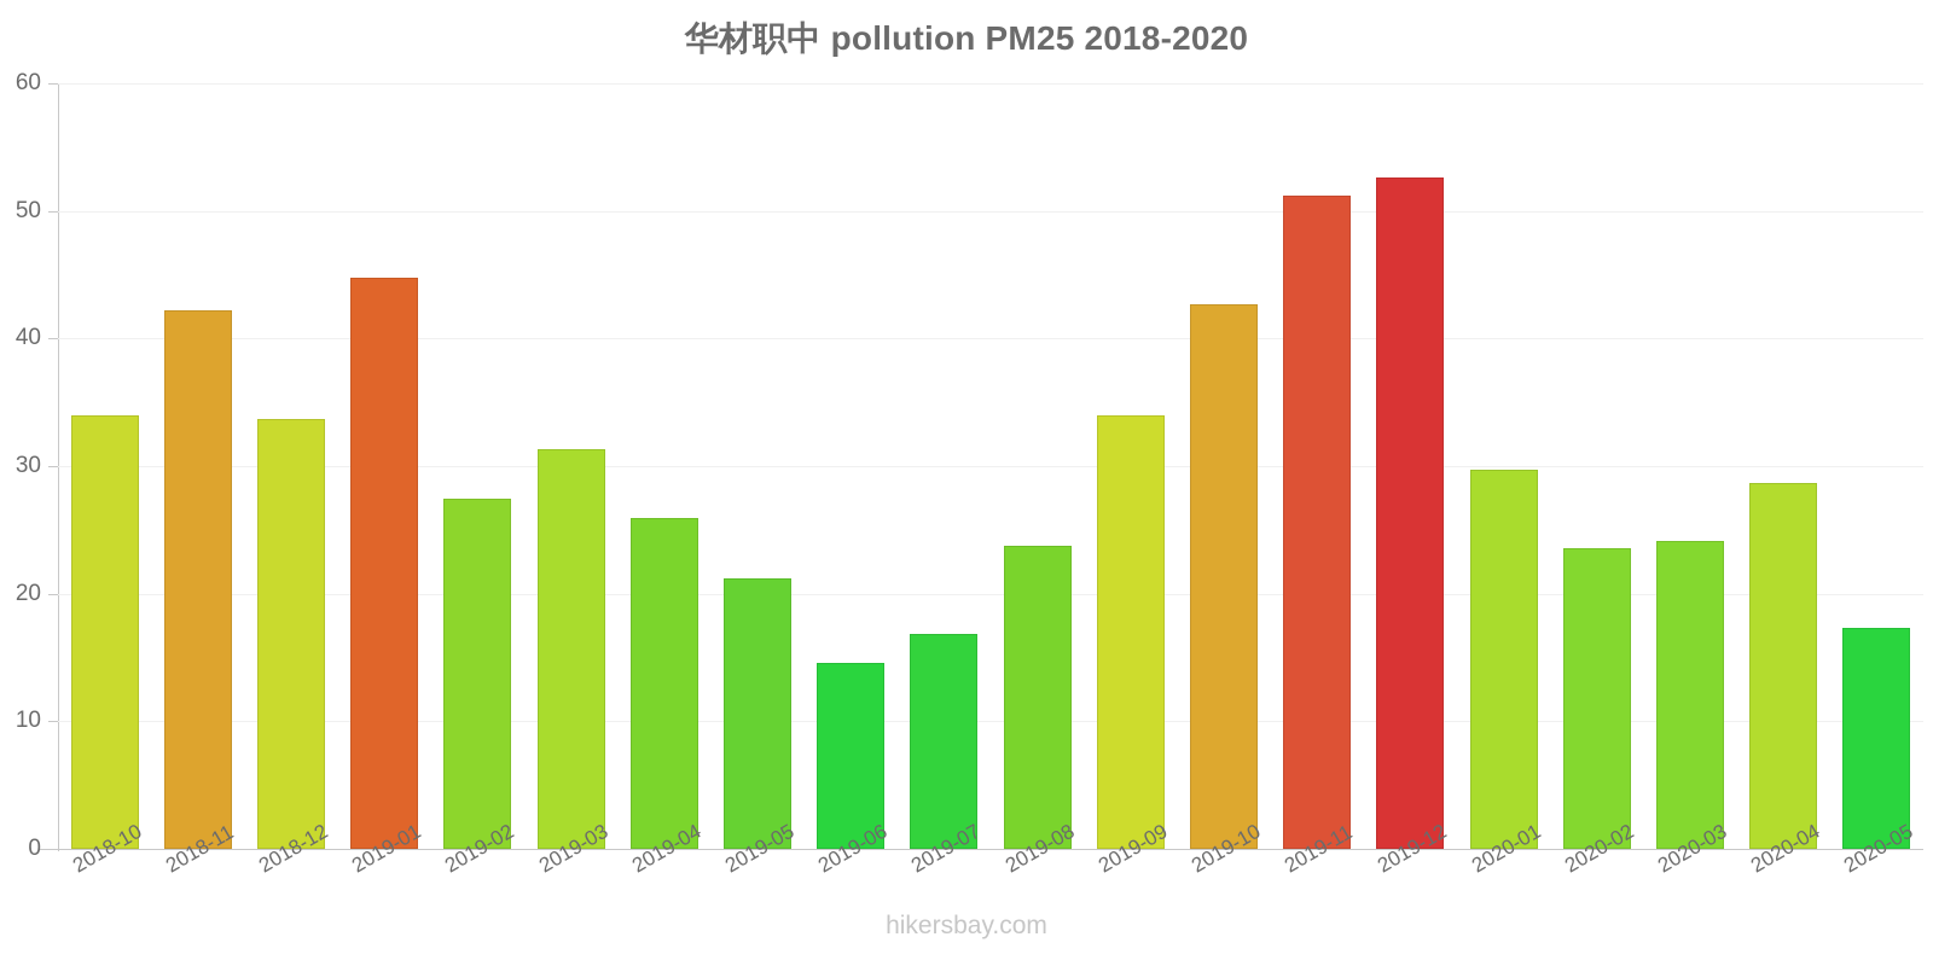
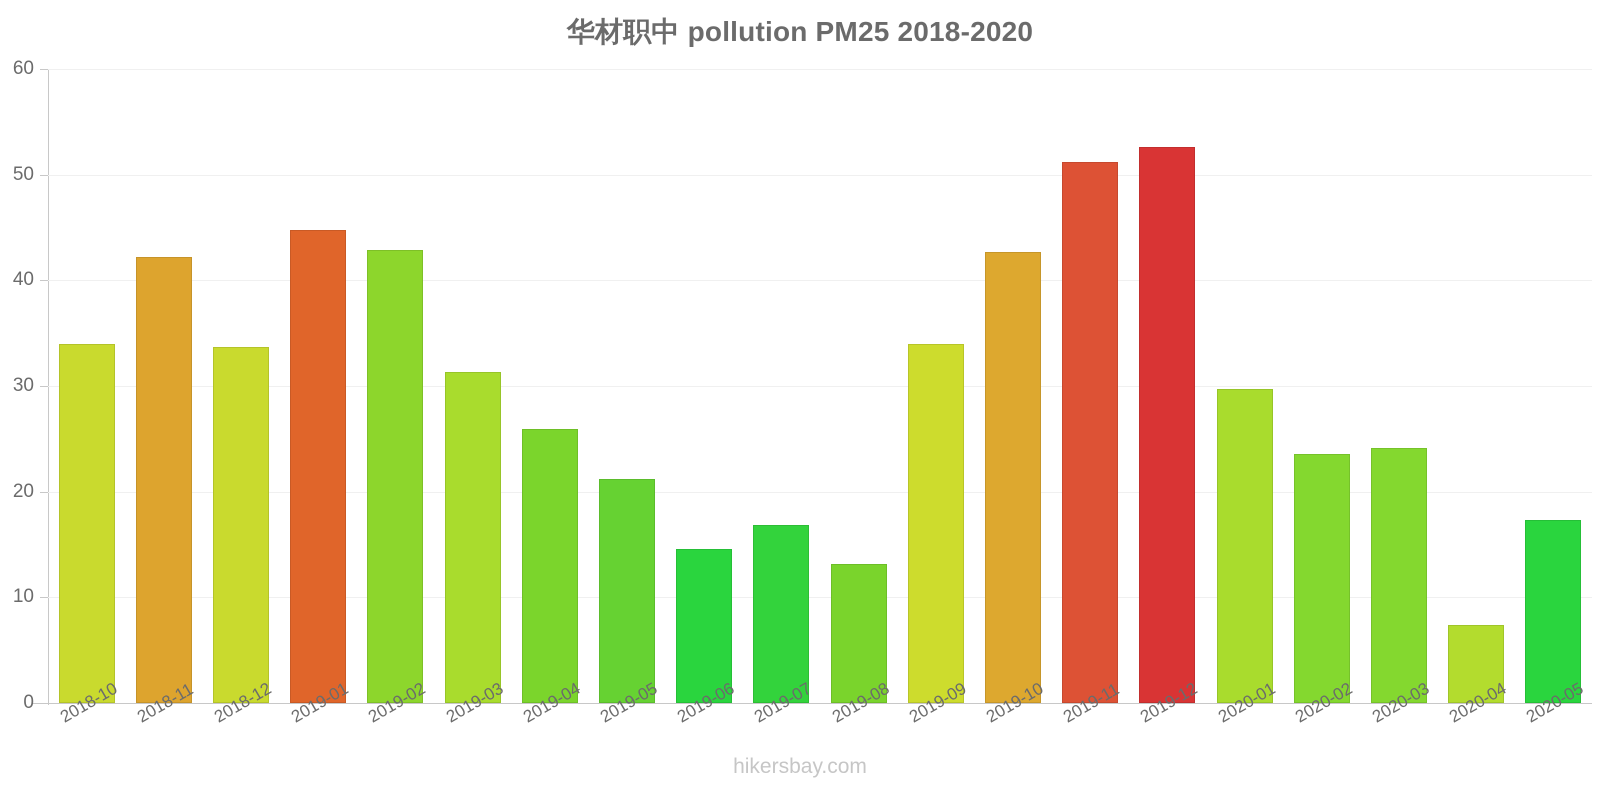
2019-02: 27.4 -> 42.9
2019-08: 23.8 -> 13.2
2020-04: 28.7 -> 7.4
